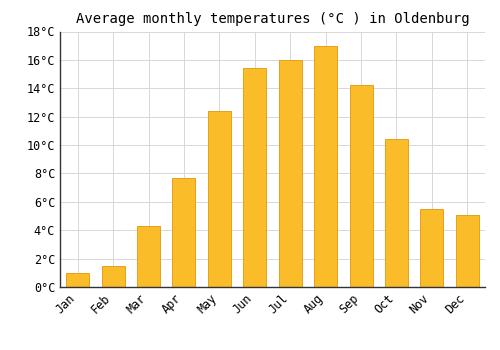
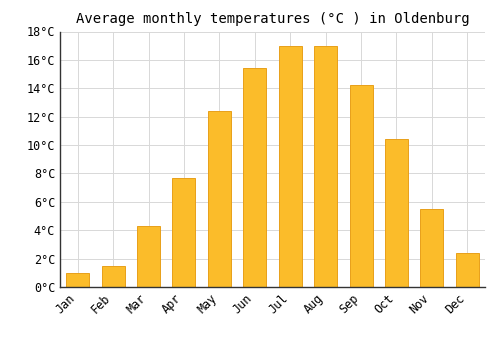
Jul: 16.0°C -> 17.0°C
Dec: 5.1°C -> 2.4°C
